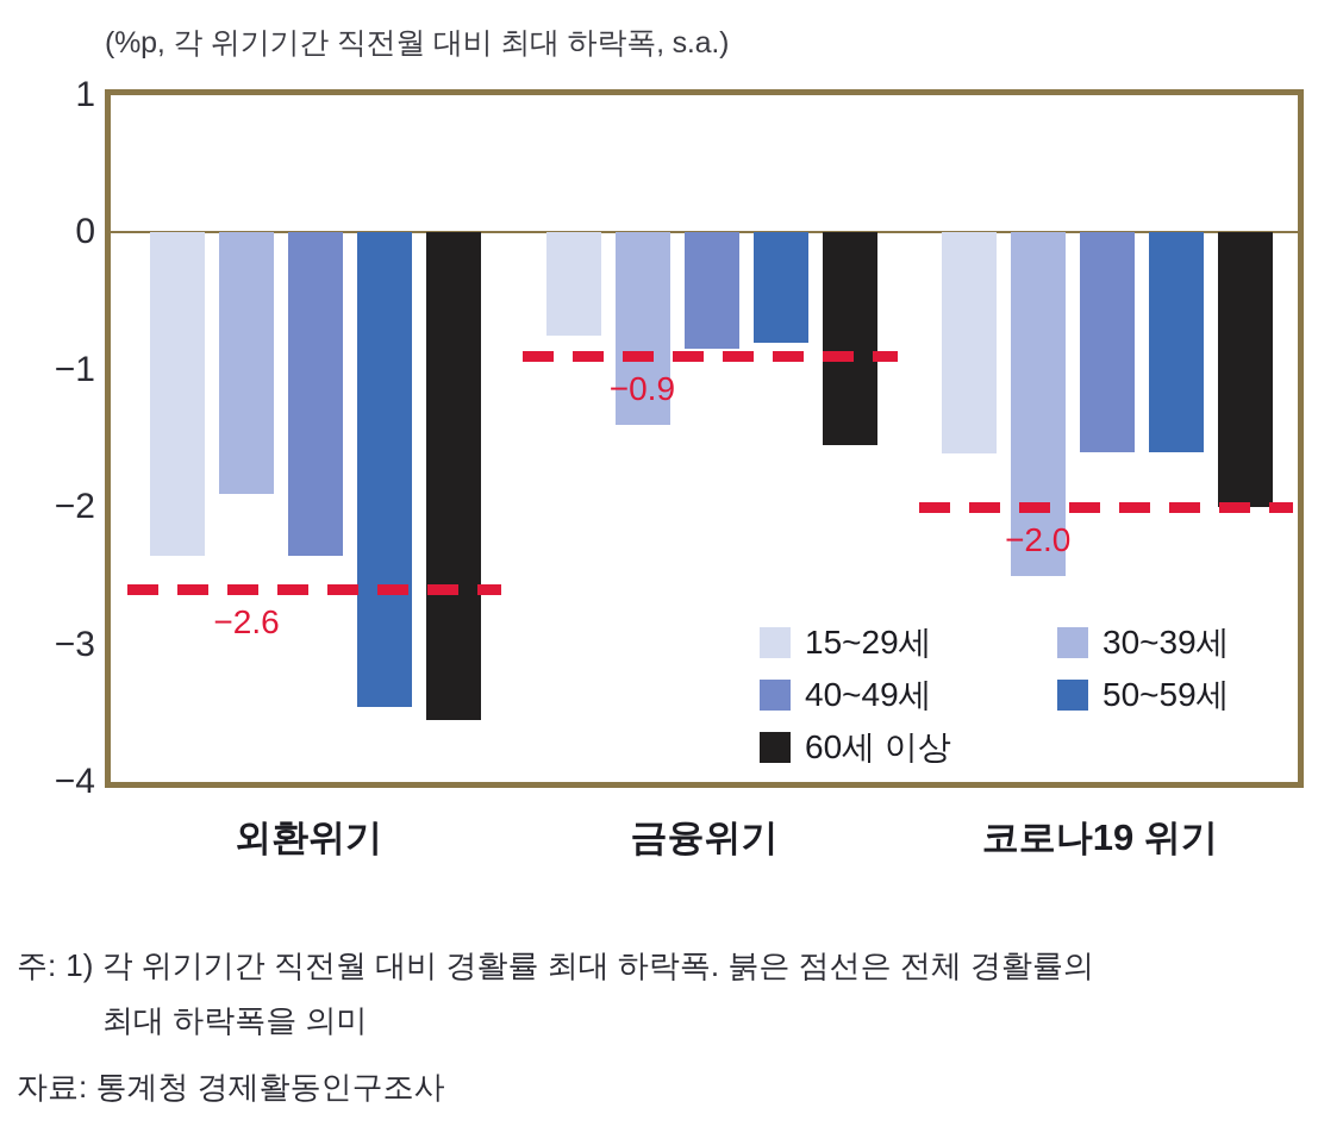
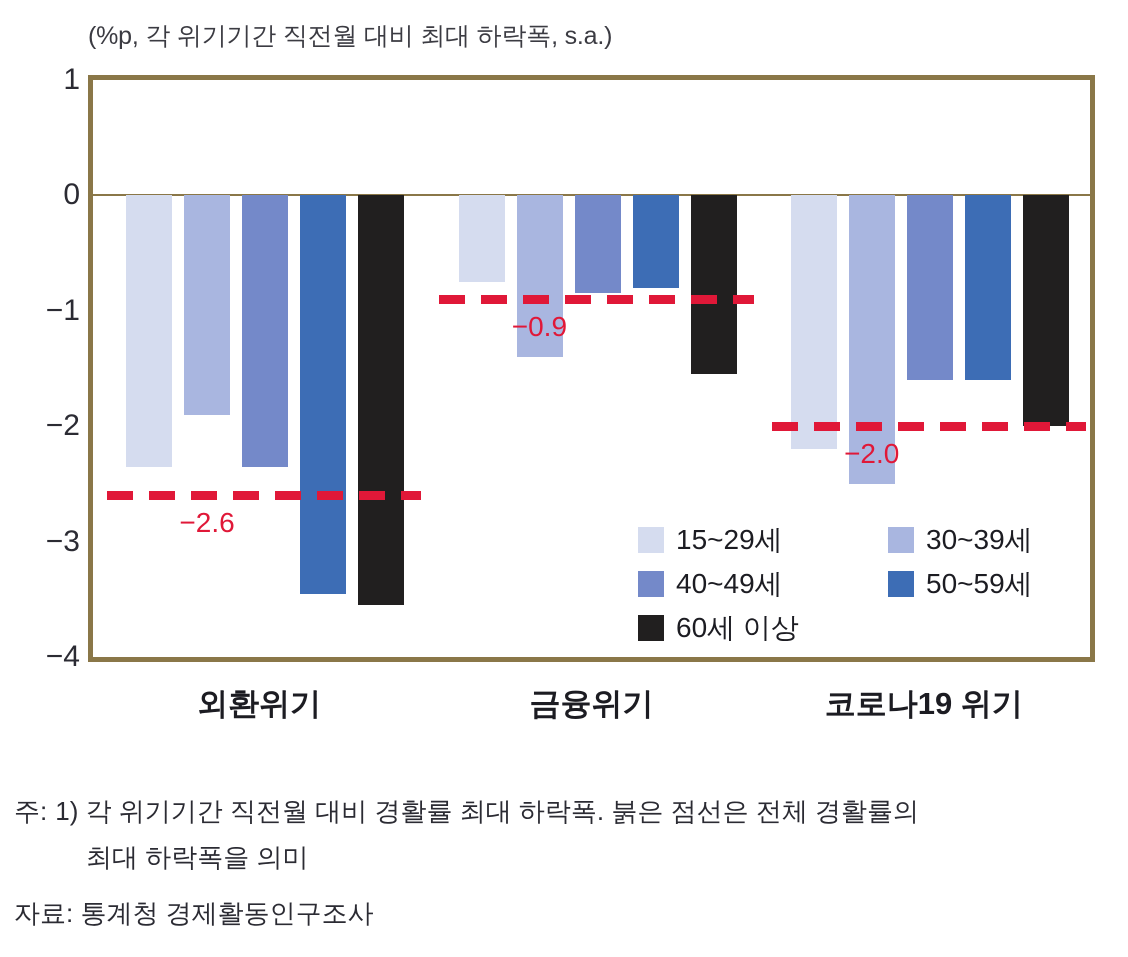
15~29세/코로나19 위기: -1.61 -> -2.20
